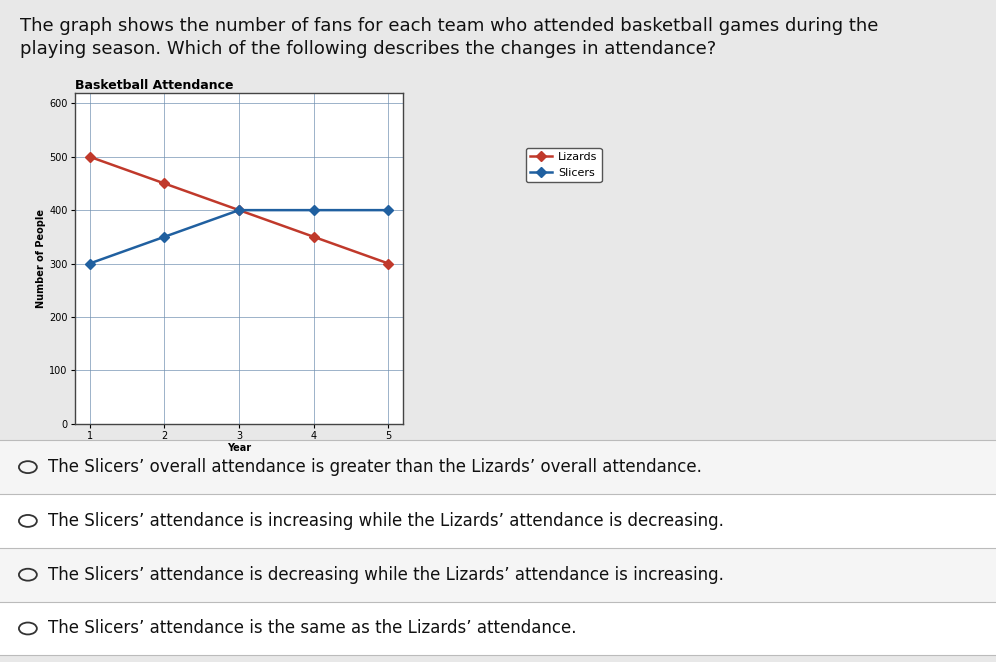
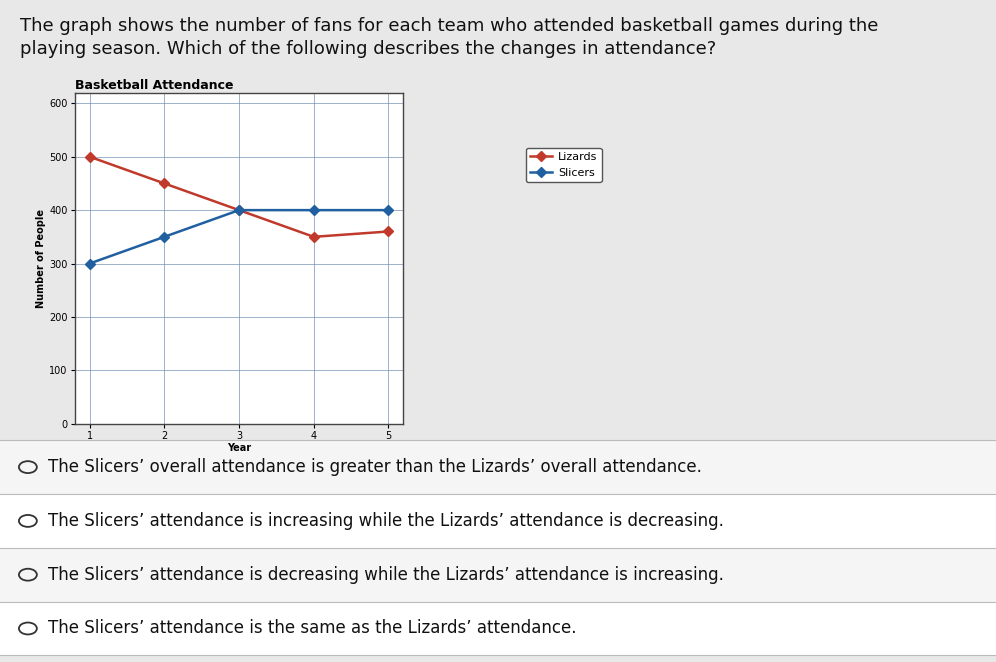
Lizards/5: 300 -> 360
